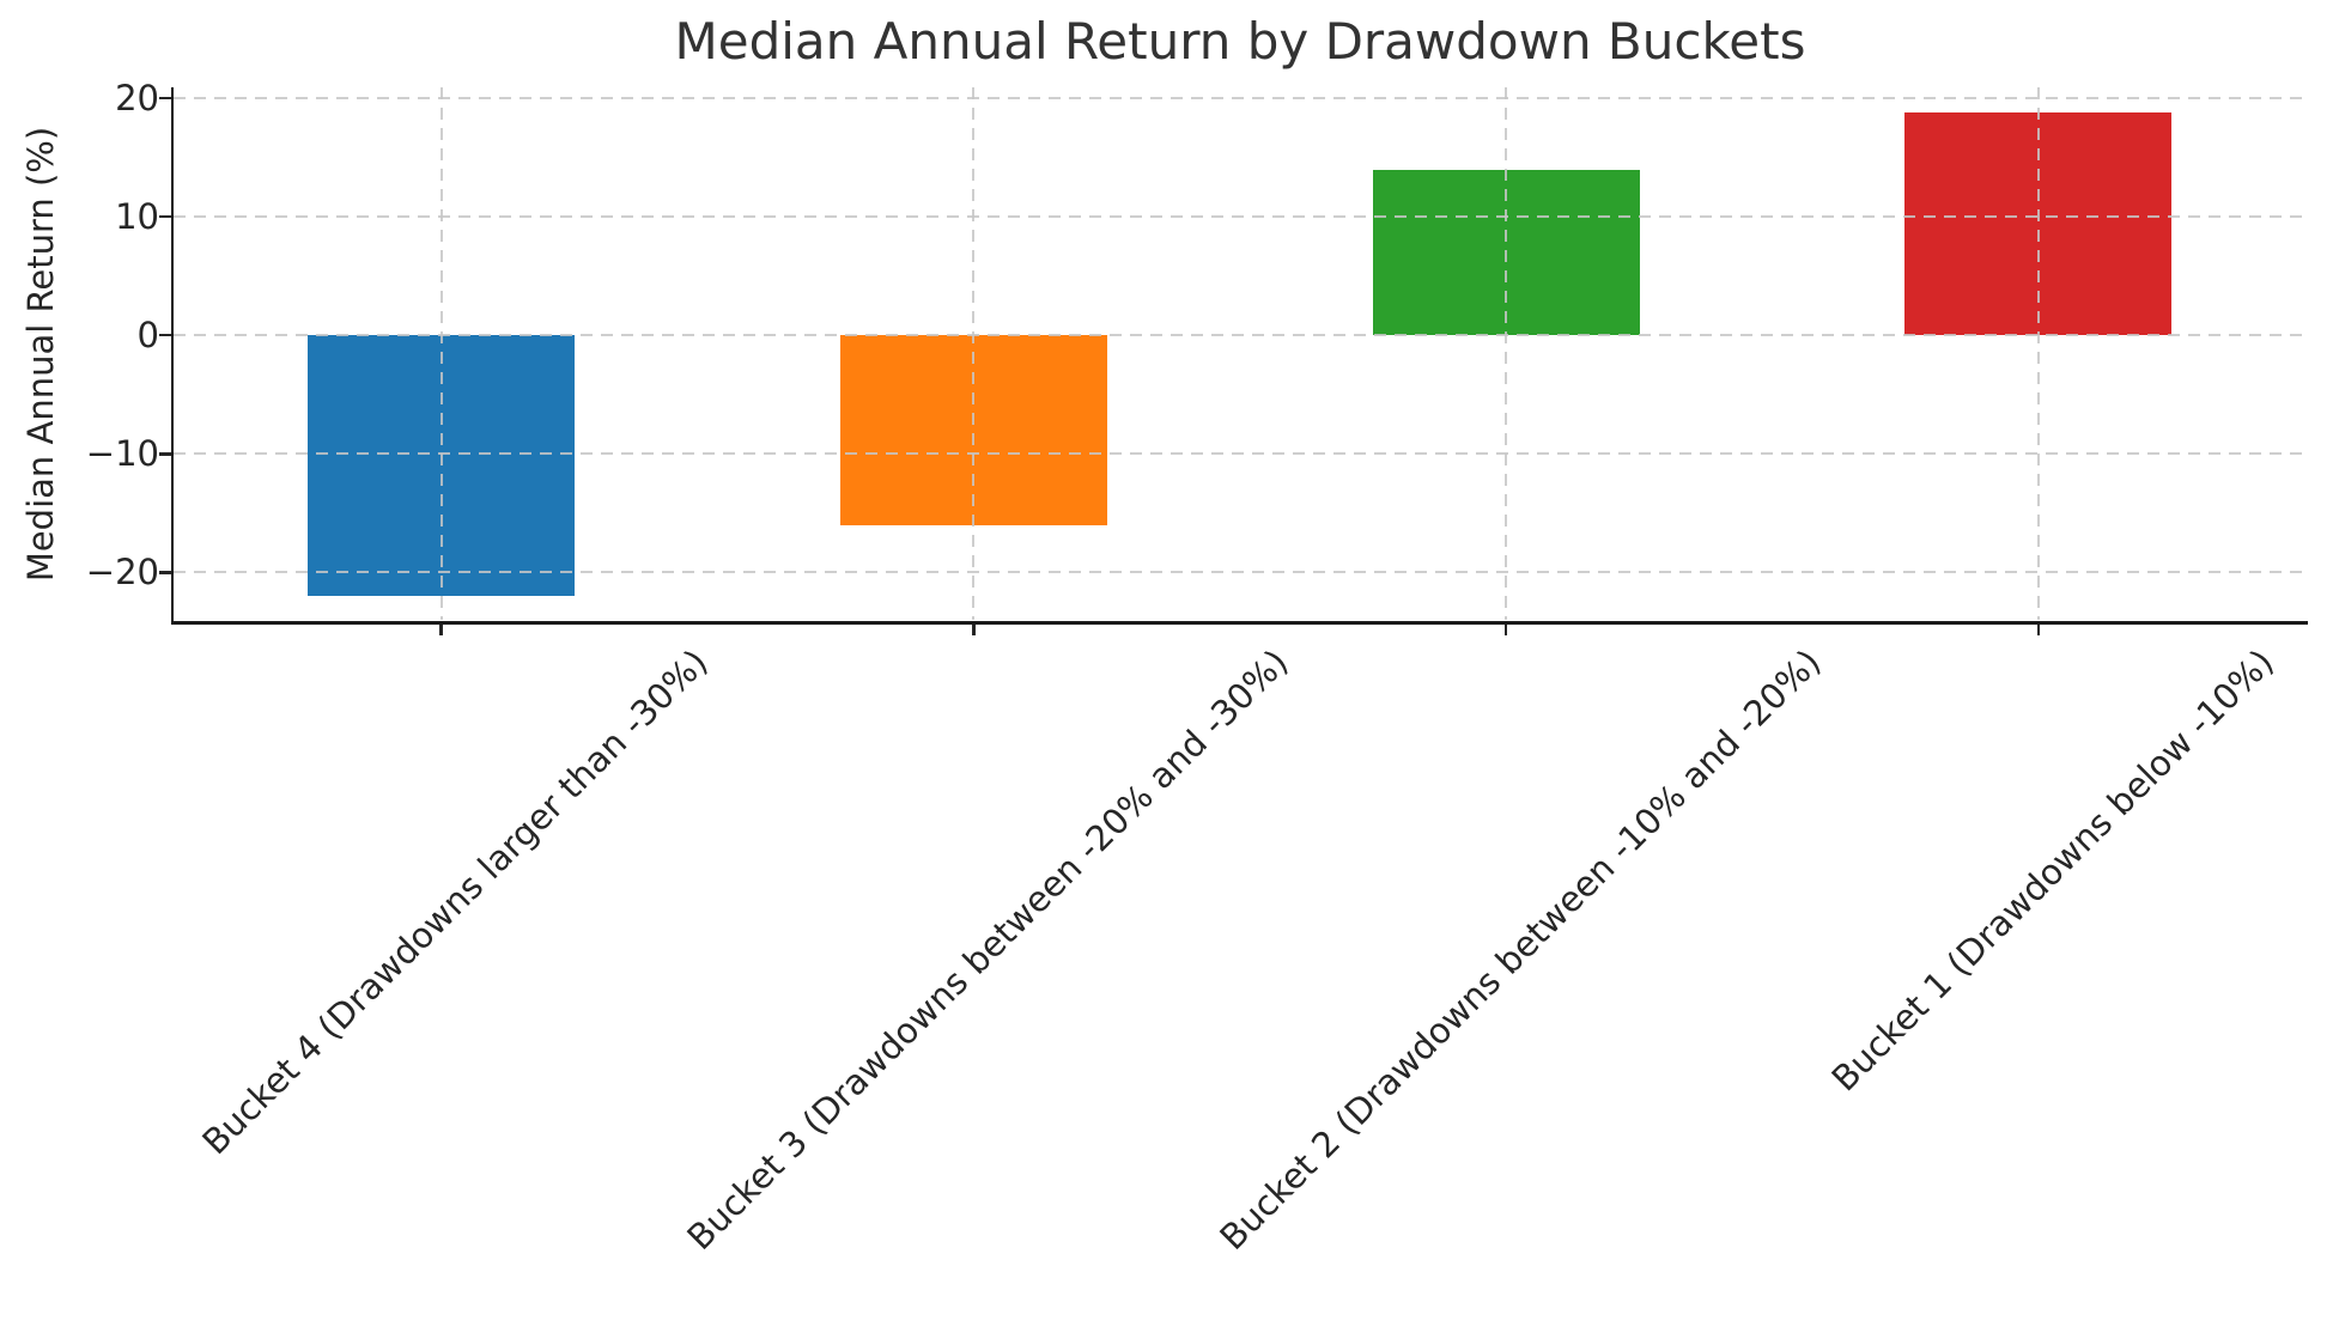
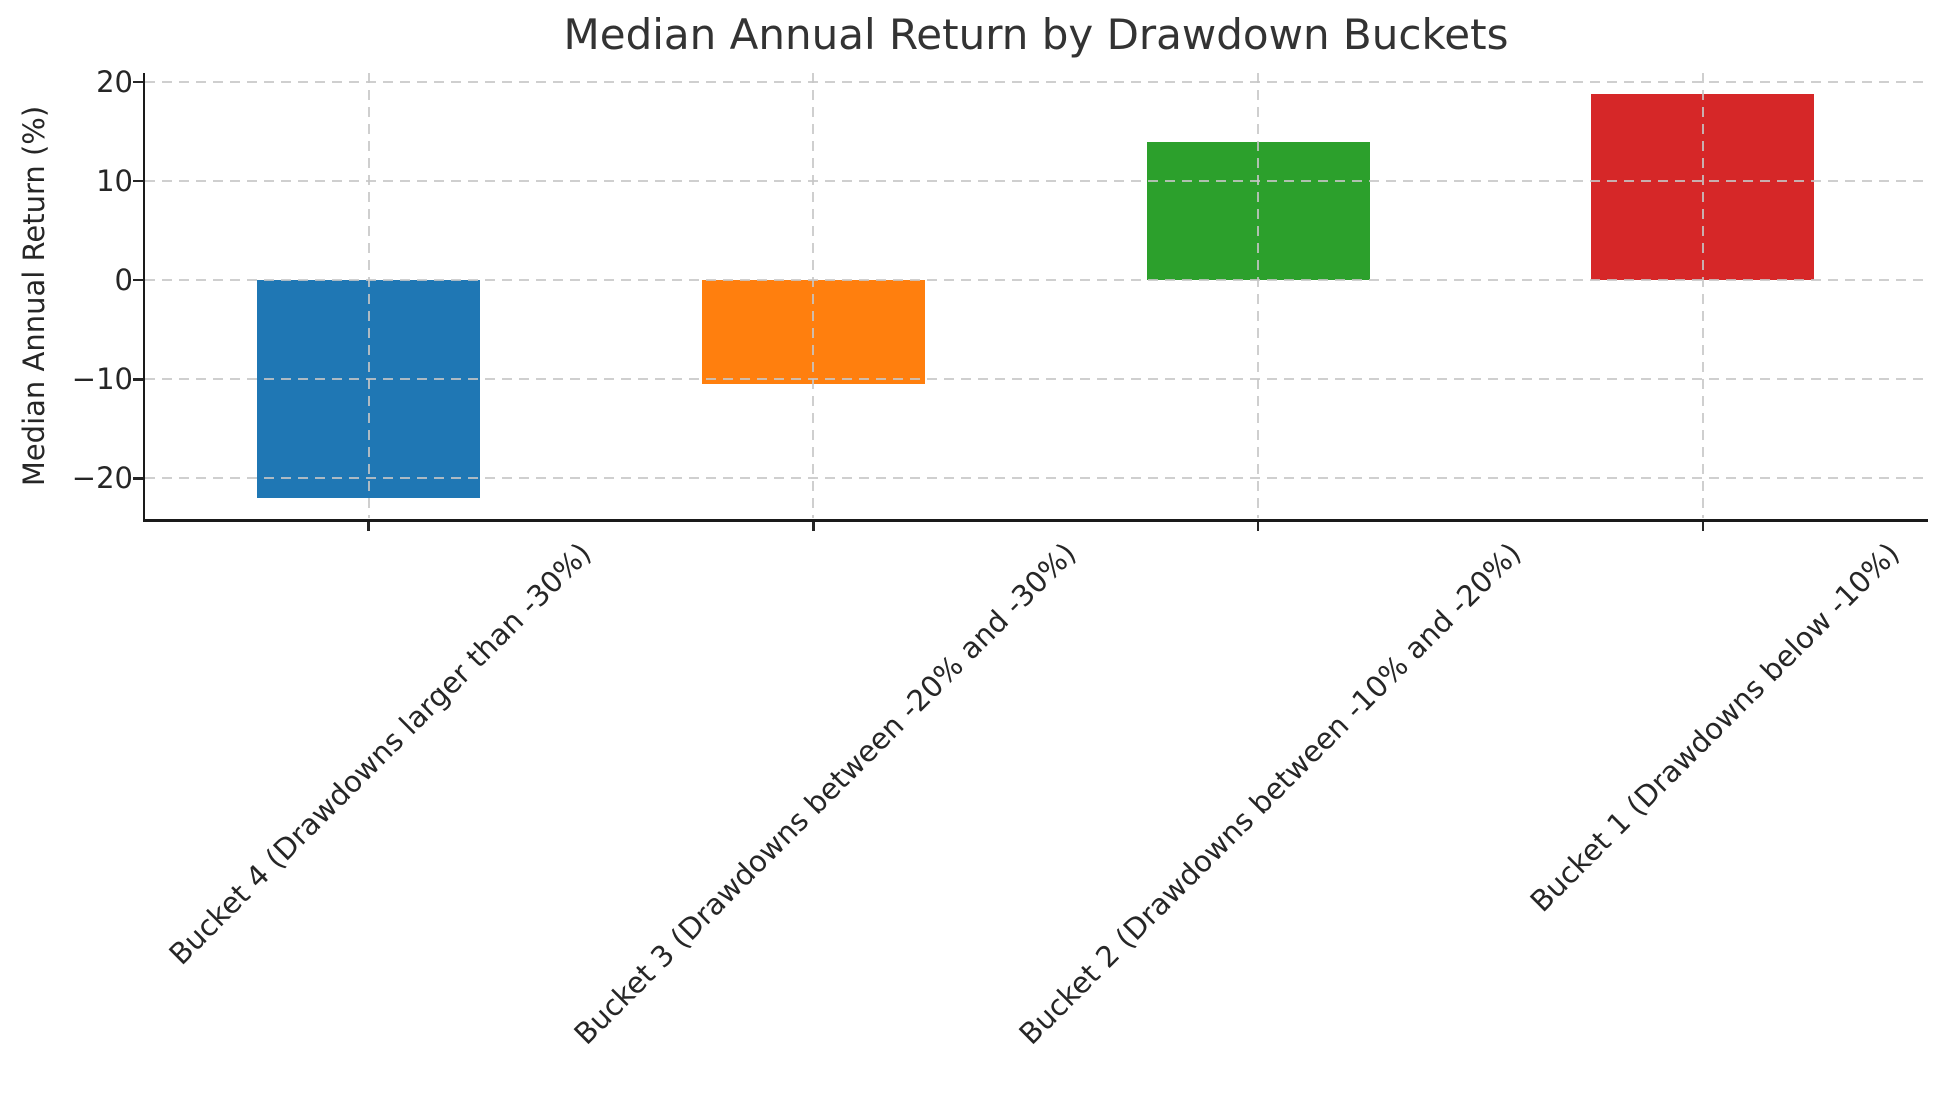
Bucket 3 (Drawdowns between -20% and -30%): -16 -> -10
